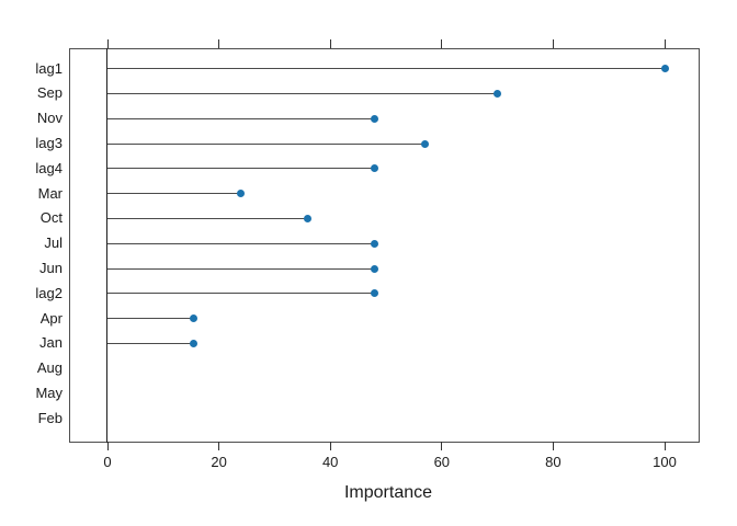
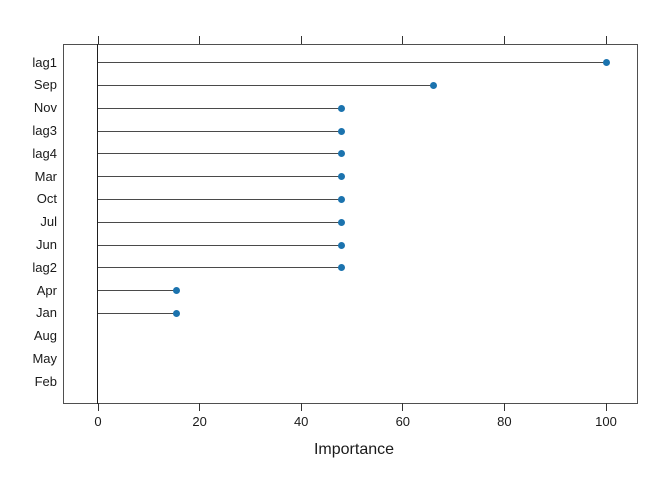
Sep: 70 -> 66
lag3: 57 -> 48
Mar: 24 -> 48
Oct: 36 -> 48
